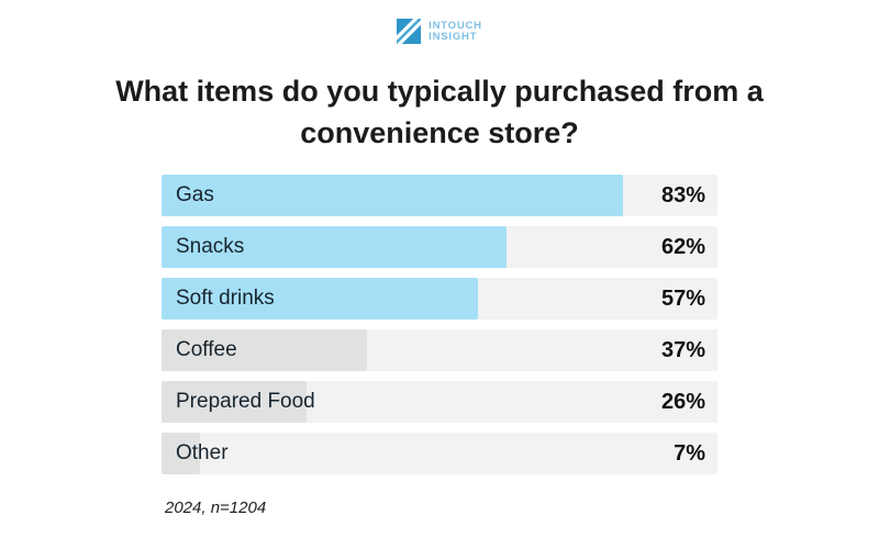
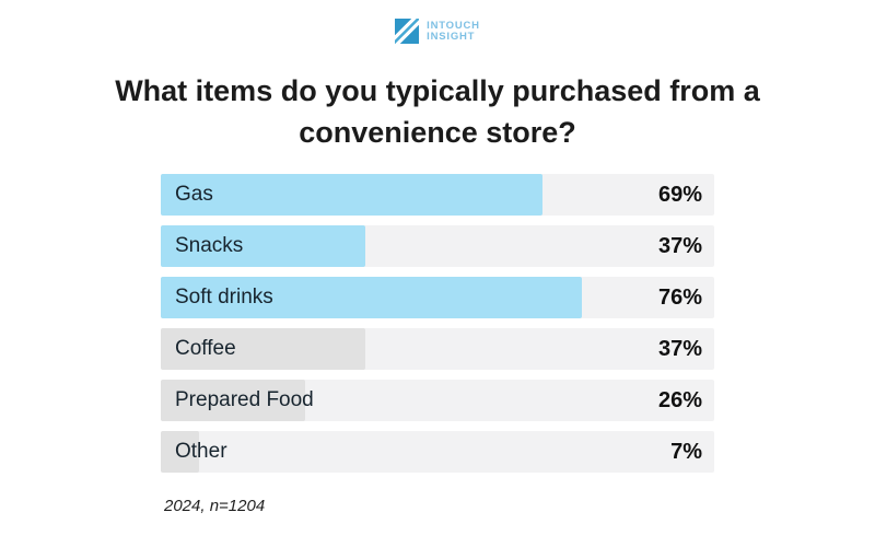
Gas: 83% -> 69%
Snacks: 62% -> 37%
Soft drinks: 57% -> 76%
